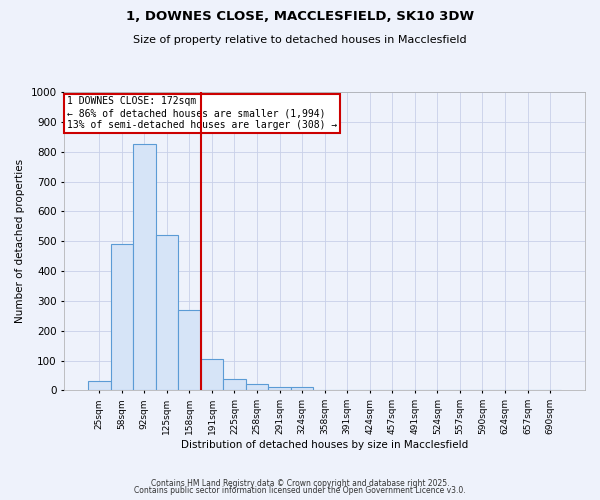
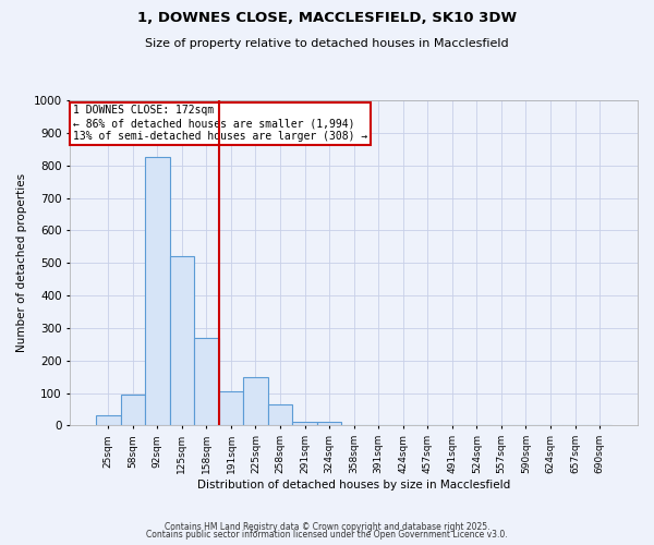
58sqm: 490 -> 95
225sqm: 38 -> 150
258sqm: 20 -> 65
